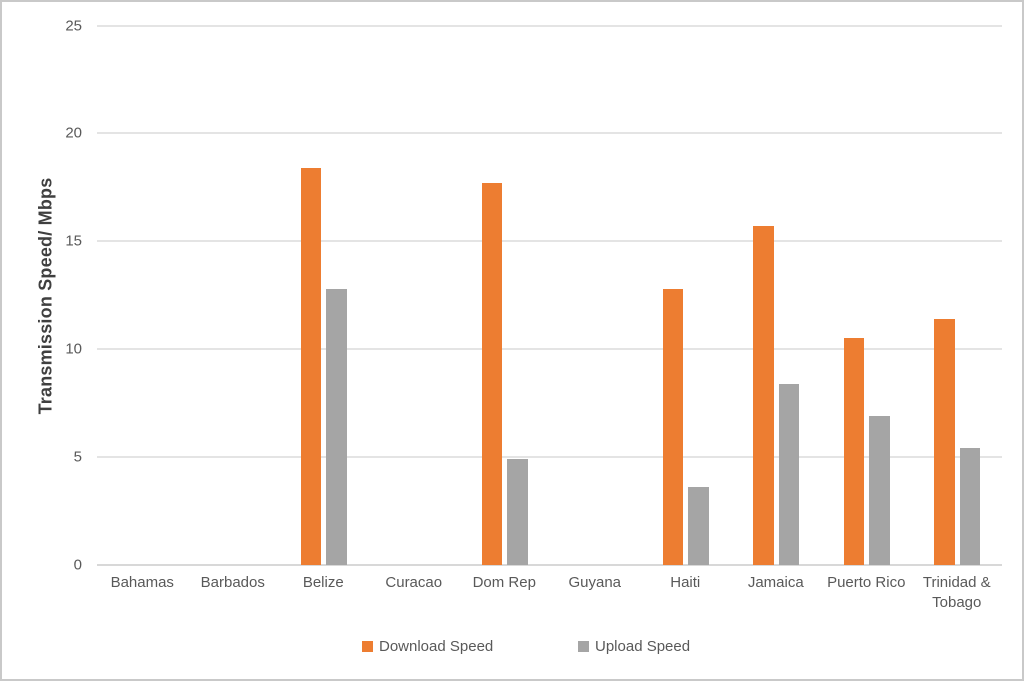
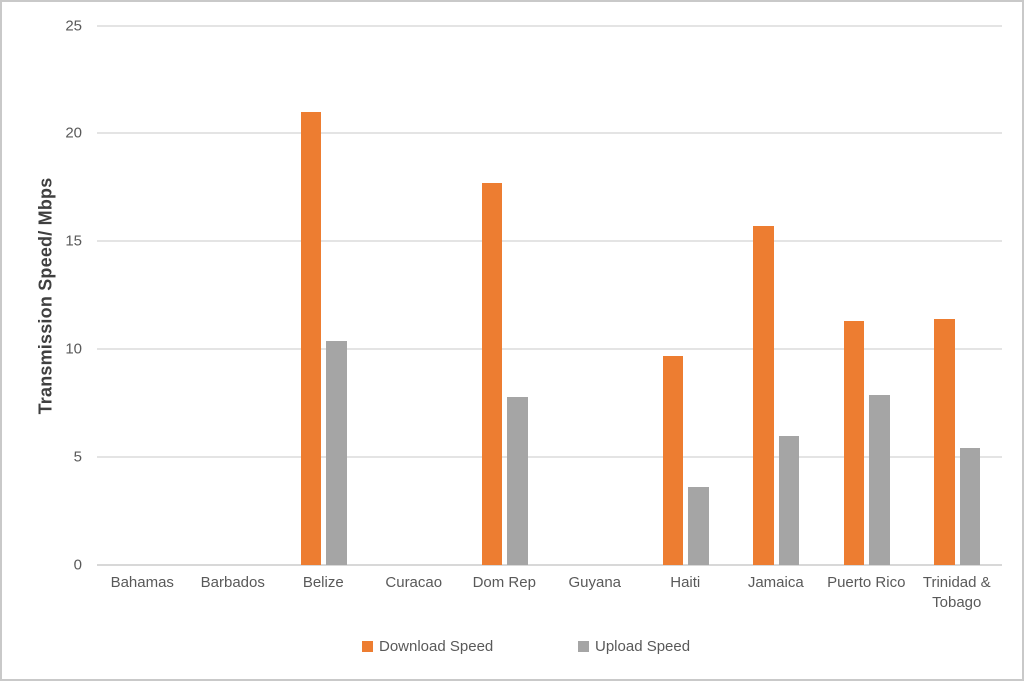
Download Speed/Belize: 18.4 -> 21.0
Upload Speed/Belize: 12.8 -> 10.4
Upload Speed/Dom Rep: 4.9 -> 7.8
Download Speed/Haiti: 12.8 -> 9.7
Upload Speed/Jamaica: 8.4 -> 6.0
Download Speed/Puerto Rico: 10.5 -> 11.3
Upload Speed/Puerto Rico: 6.9 -> 7.9
